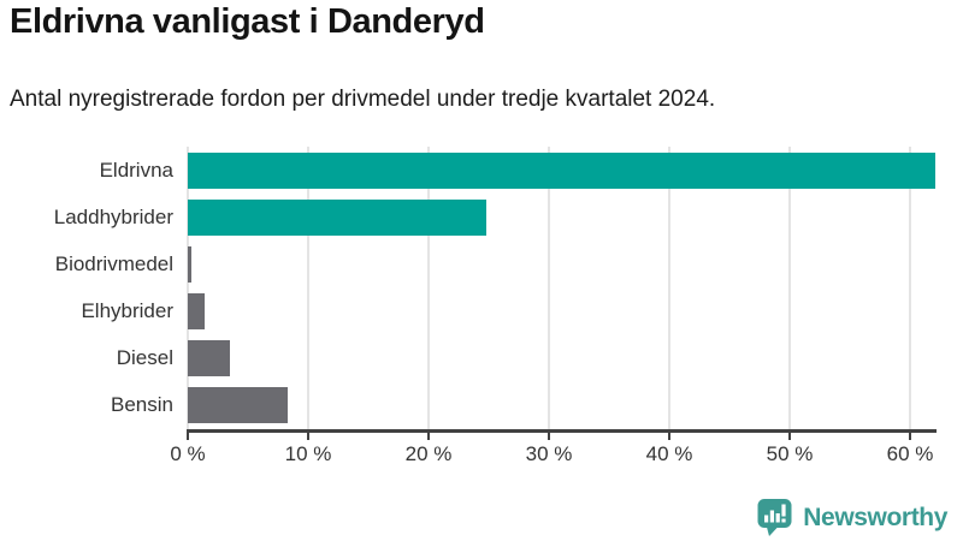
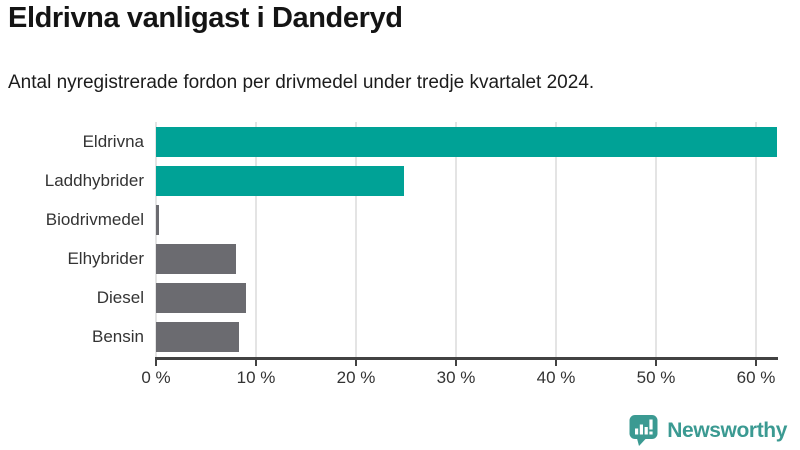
Elhybrider: 1% -> 8%
Diesel: 4% -> 9%
